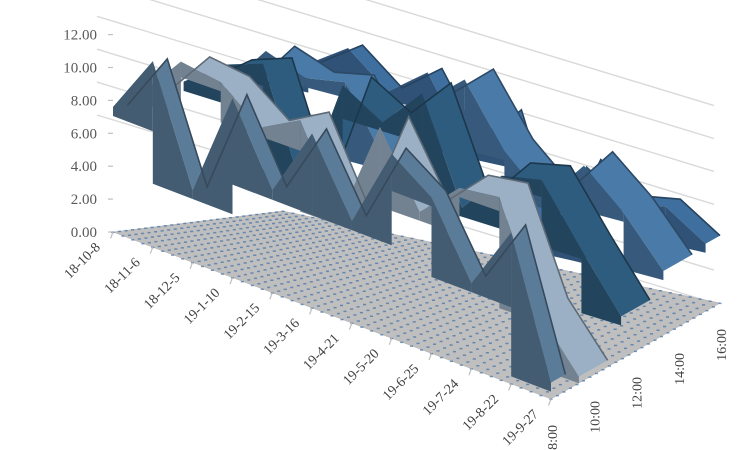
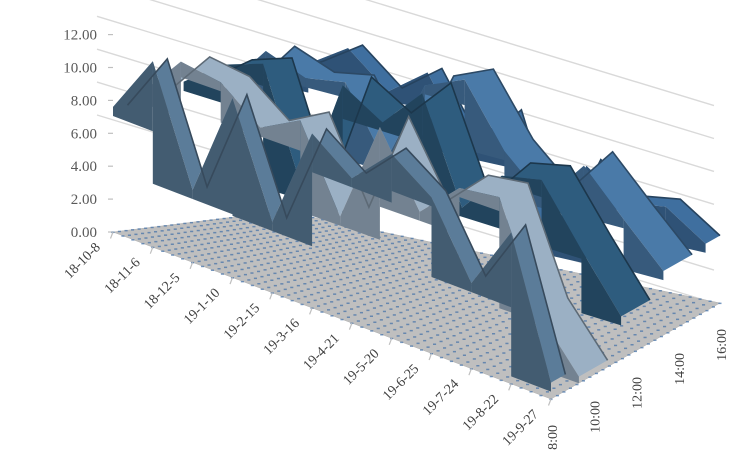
8:00/19-2-15: 6.2 -> 4.3
14:00/19-3-16: 10.3 -> 11.3
8:00/19-4-21: 6.2 -> 8.8
14:00/19-8-22: 6.8 -> 6.4
